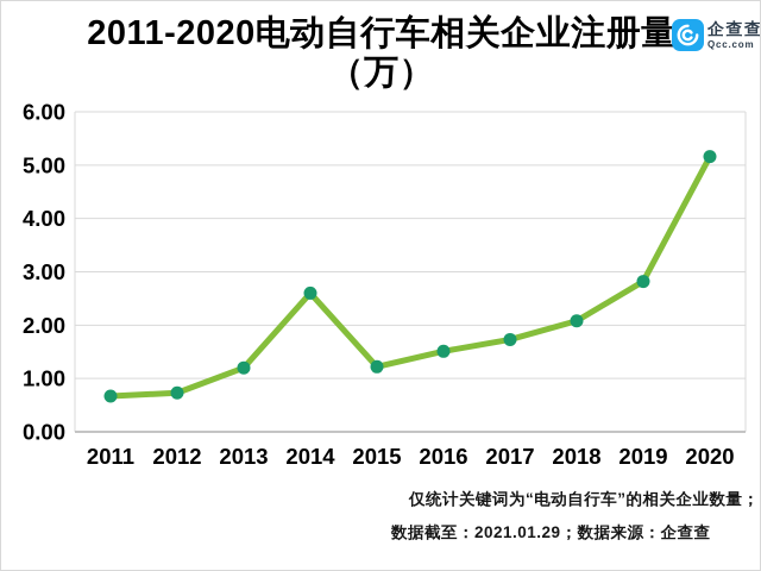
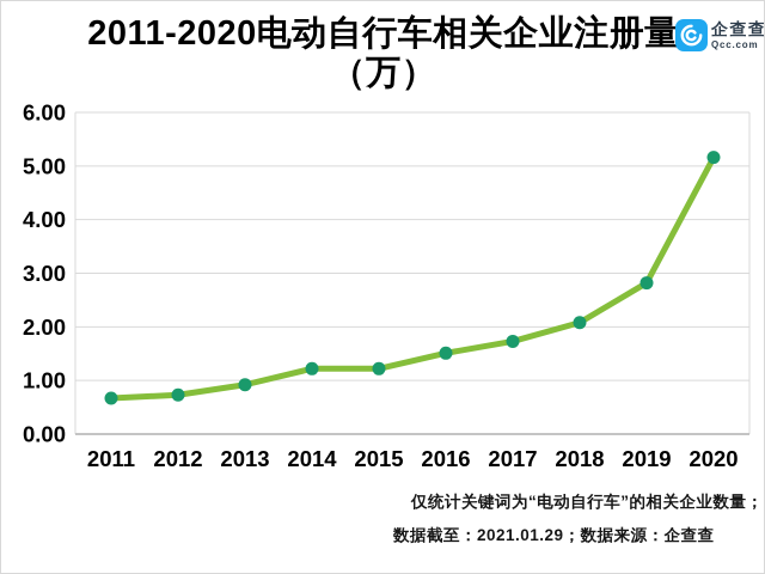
2013: 1.2 -> 0.9
2014: 2.6 -> 1.2
